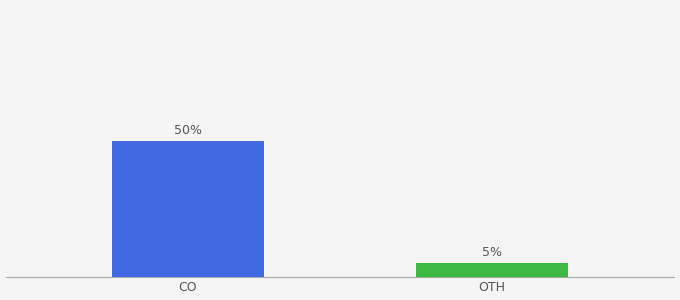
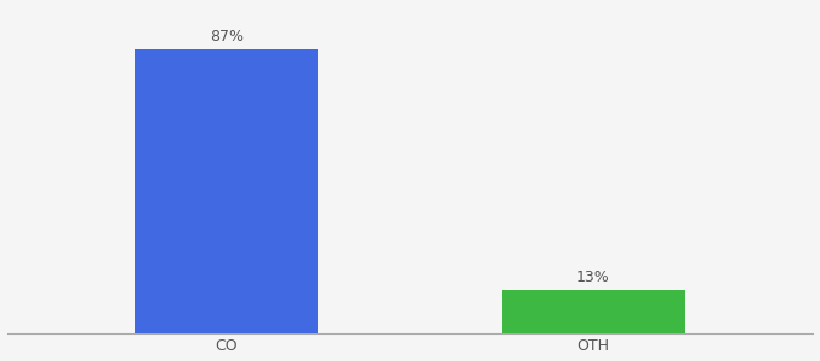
CO: 50% -> 87%
OTH: 5% -> 13%
